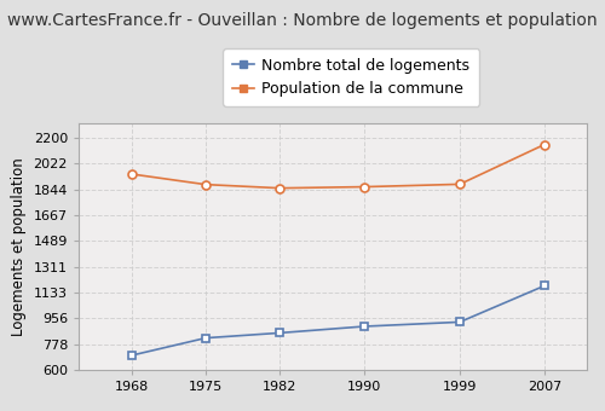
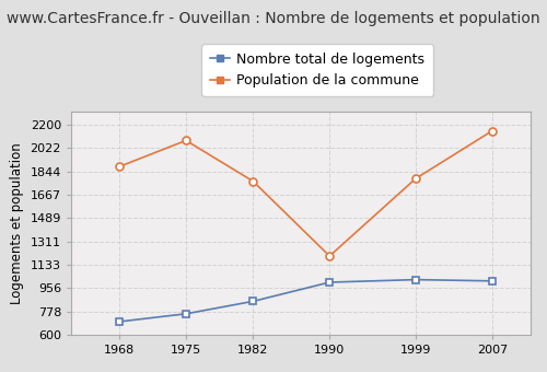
Population de la commune/1968: 1950 -> 1880
Nombre total de logements/1975: 820 -> 760
Population de la commune/1975: 1880 -> 2080
Population de la commune/1982: 1850 -> 1770
Nombre total de logements/1990: 900 -> 1000
Population de la commune/1990: 1860 -> 1200
Nombre total de logements/1999: 930 -> 1020
Population de la commune/1999: 1880 -> 1790
Nombre total de logements/2007: 1180 -> 1010
